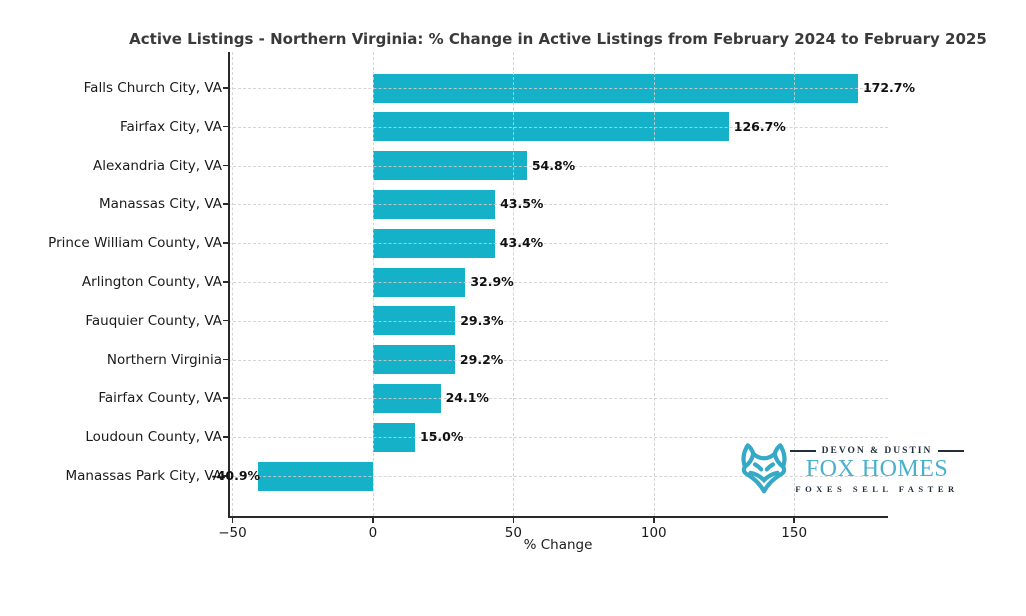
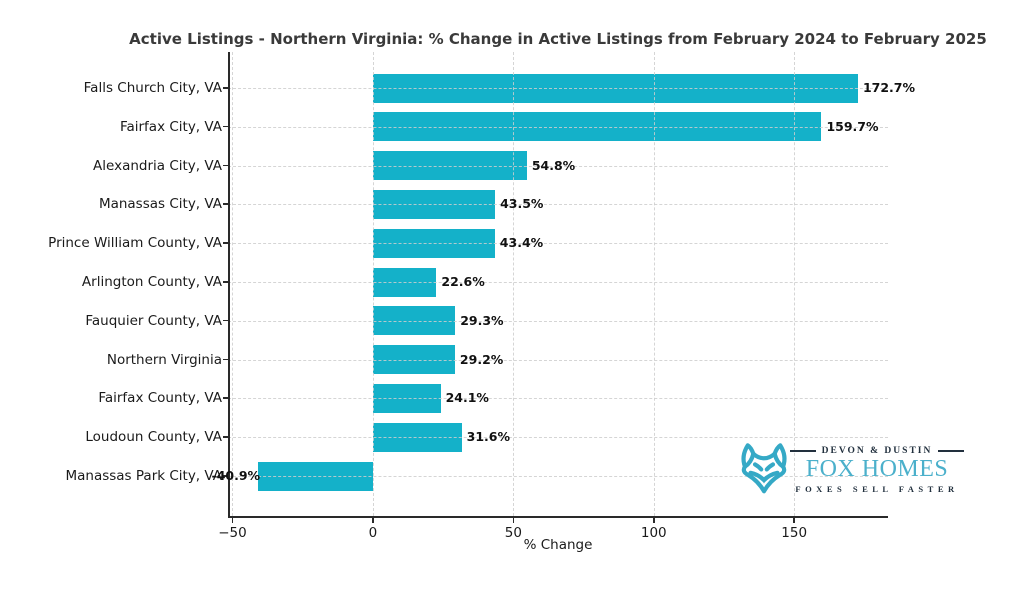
Fairfax City, VA: 126.7% -> 159.7%
Arlington County, VA: 32.9% -> 22.6%
Loudoun County, VA: 15.0% -> 31.6%
